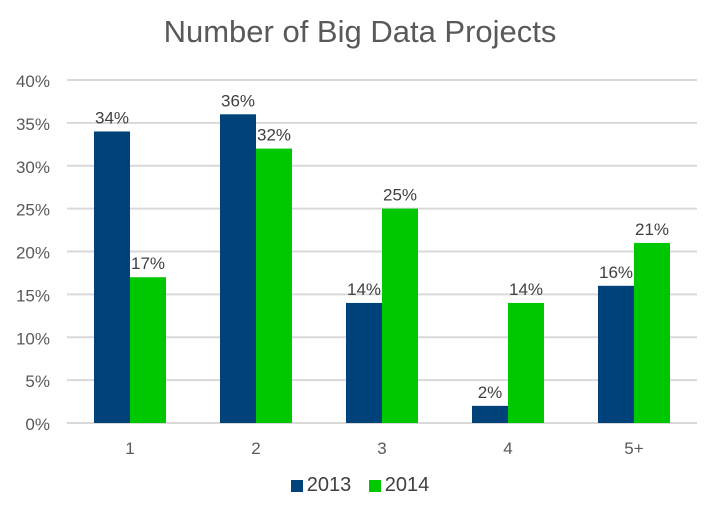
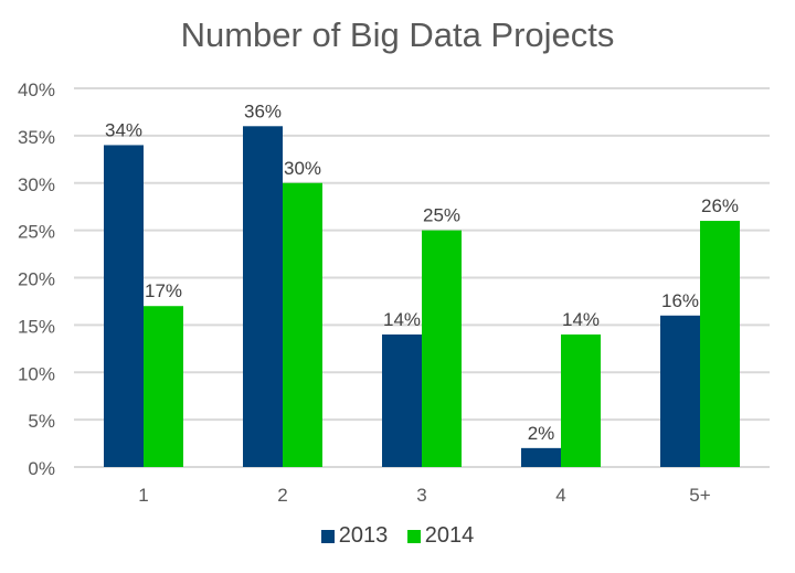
2014/2: 32% -> 30%
2014/5+: 21% -> 26%
